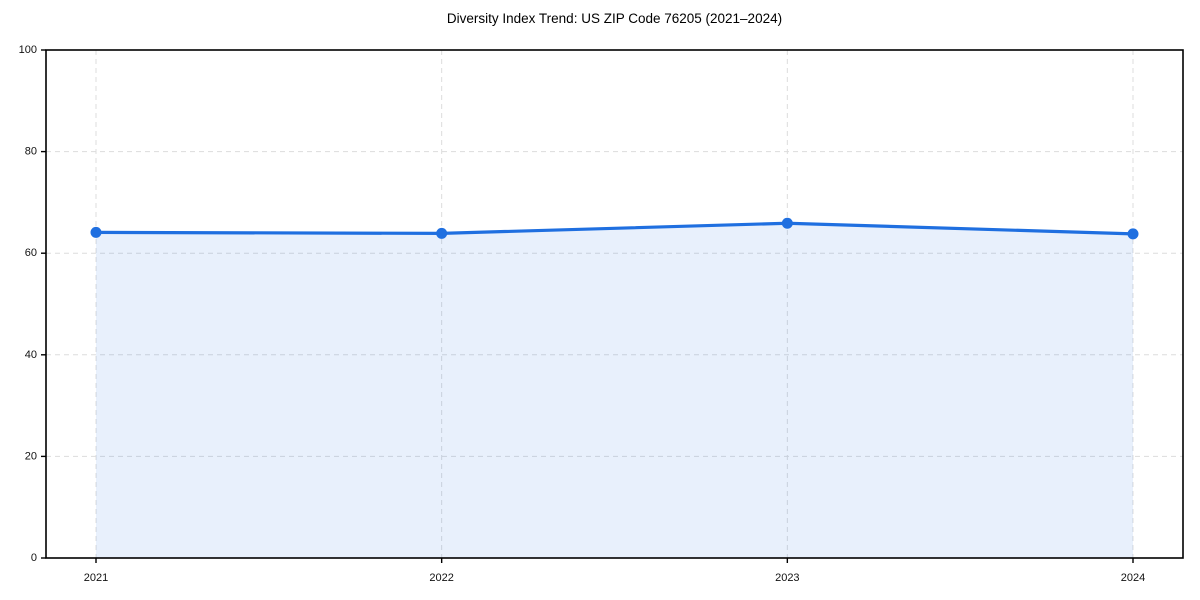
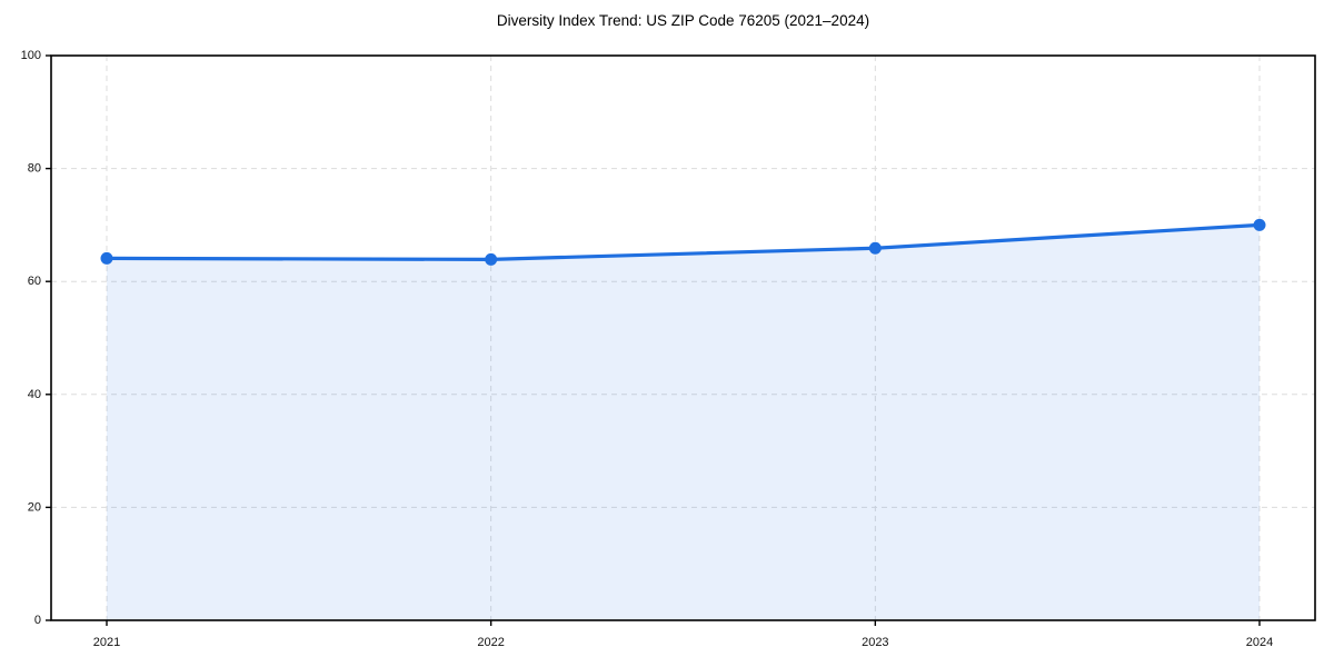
2024: 64 -> 70
